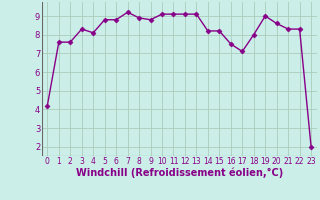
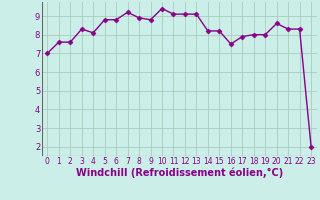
0: 4.2 -> 7.0
10: 9.1 -> 9.4
17: 7.1 -> 7.9
19: 9.0 -> 8.0
